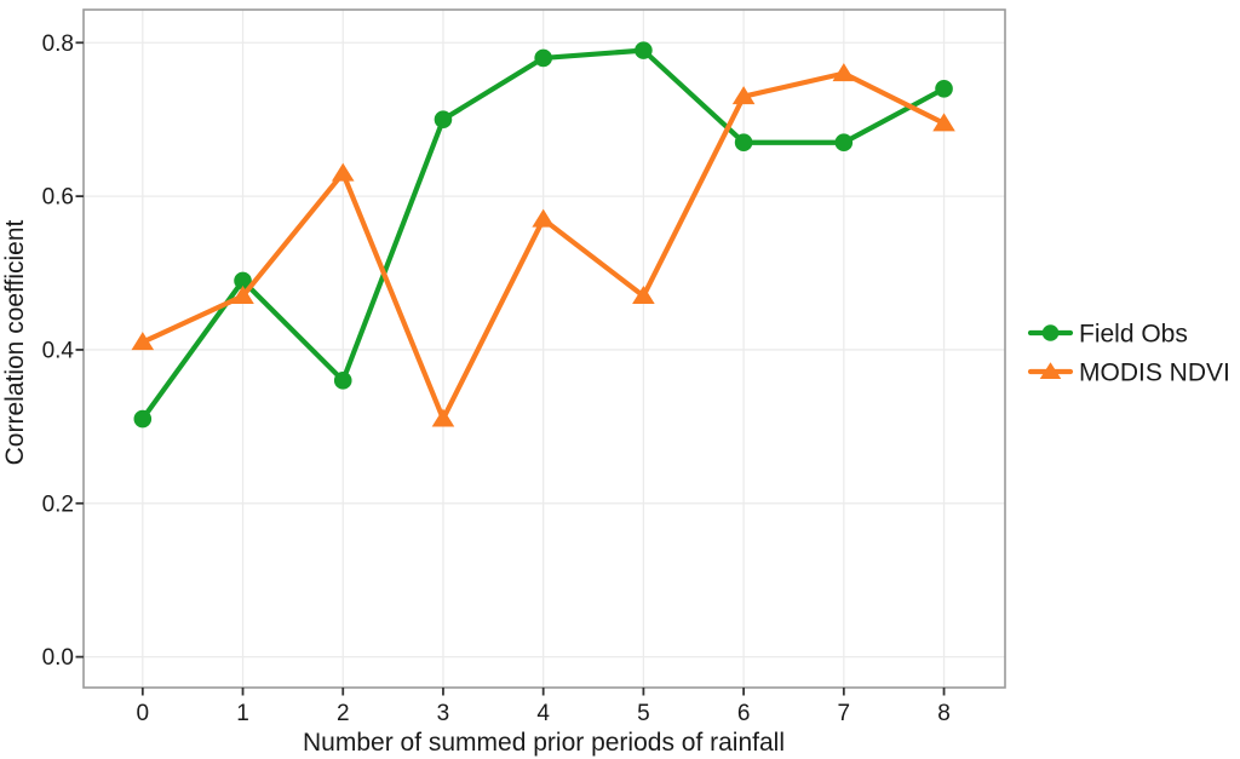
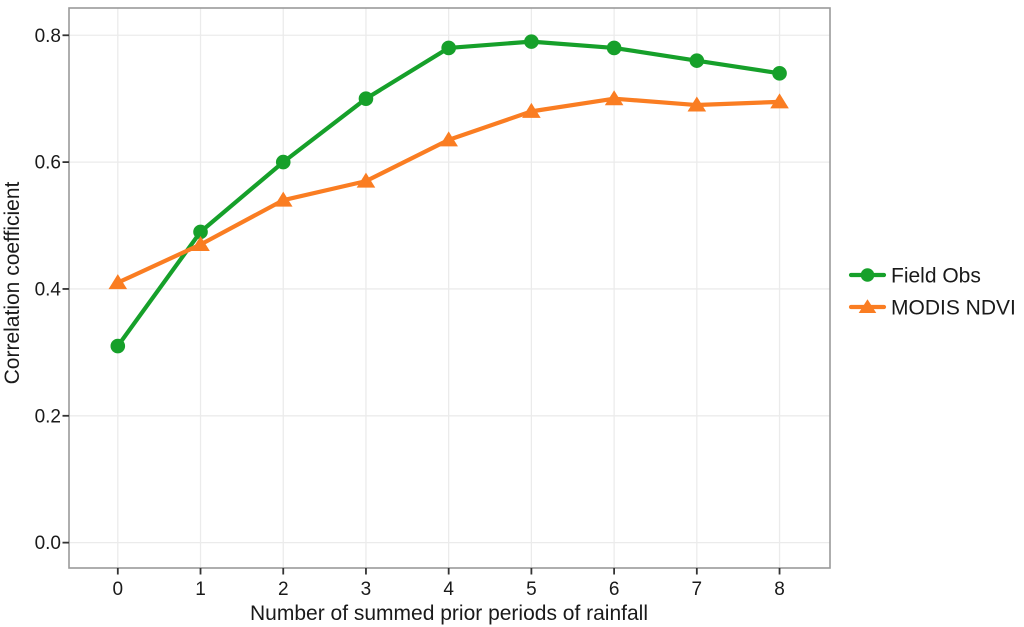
Field Obs/2: 0.36 -> 0.60
MODIS NDVI/2: 0.63 -> 0.54
MODIS NDVI/3: 0.31 -> 0.57
MODIS NDVI/4: 0.57 -> 0.64
MODIS NDVI/5: 0.47 -> 0.68
Field Obs/6: 0.67 -> 0.78
MODIS NDVI/6: 0.73 -> 0.70
Field Obs/7: 0.67 -> 0.76
MODIS NDVI/7: 0.76 -> 0.69
